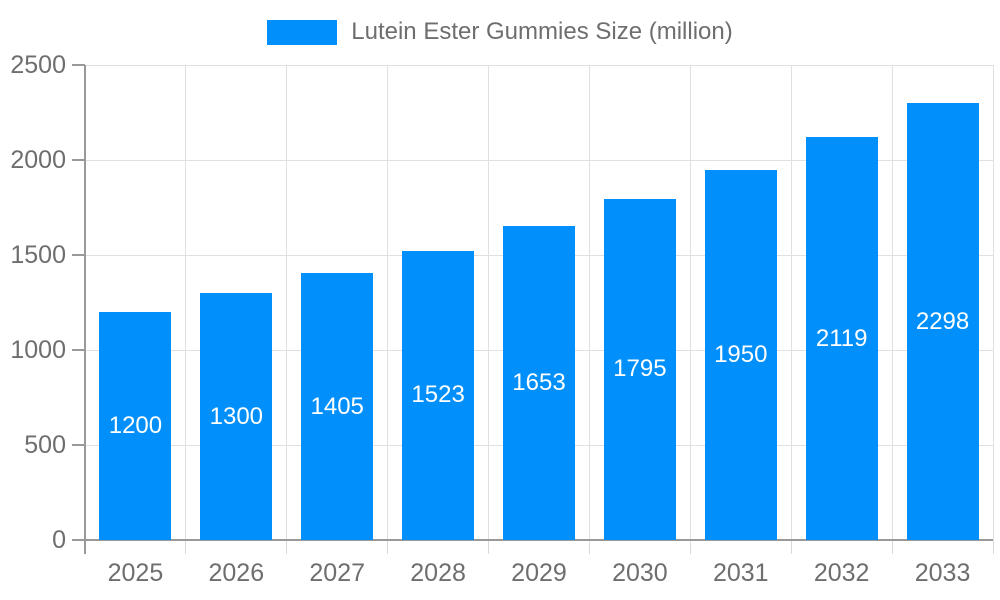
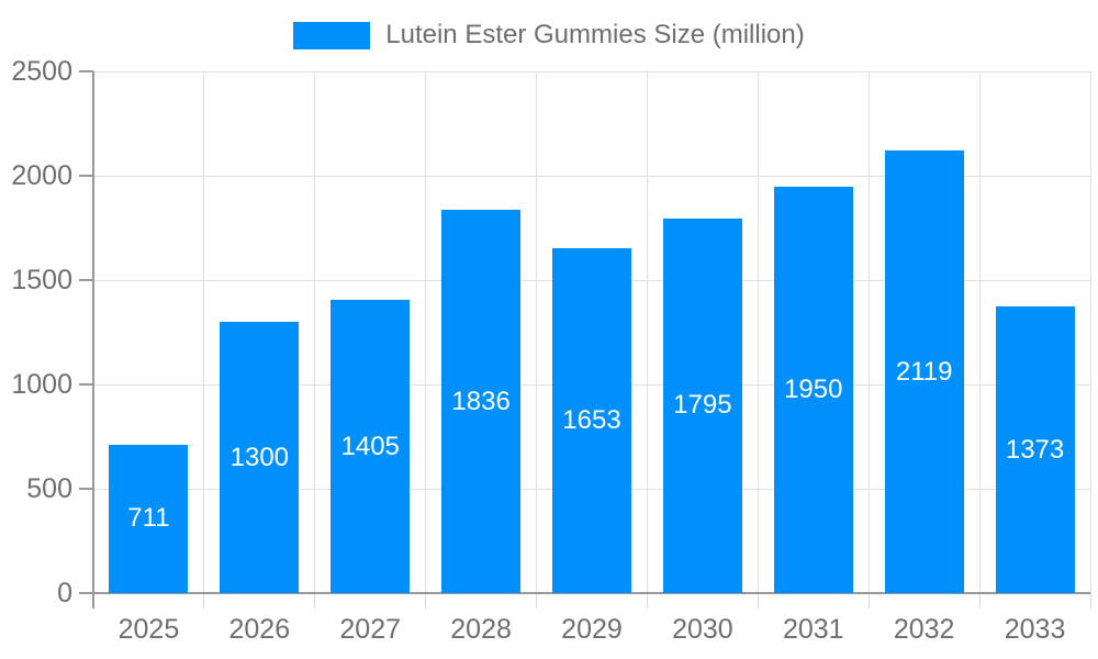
2025: 1200 -> 711
2028: 1523 -> 1836
2033: 2298 -> 1373
